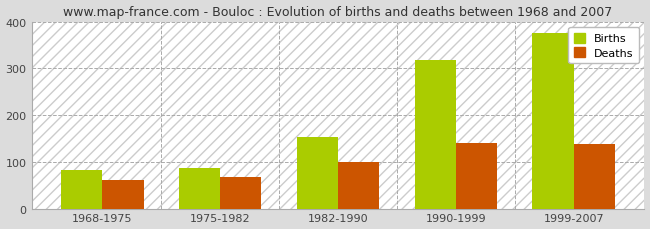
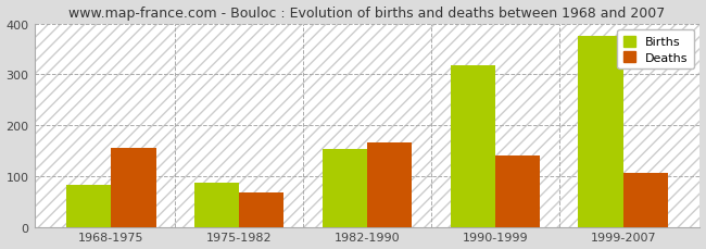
Deaths/1968-1975: 62 -> 155
Deaths/1982-1990: 100 -> 165
Deaths/1999-2007: 138 -> 105
